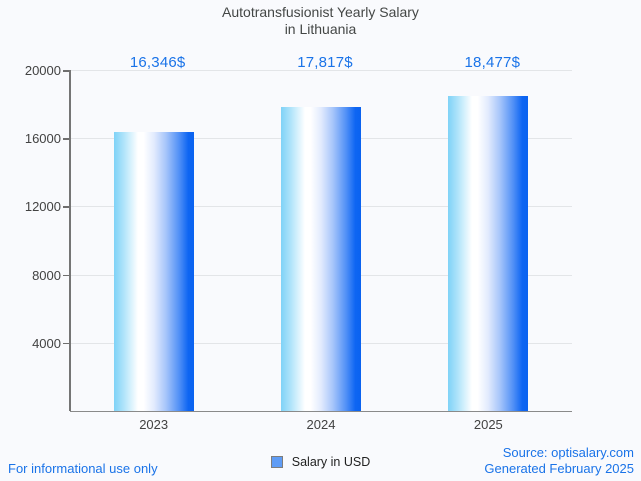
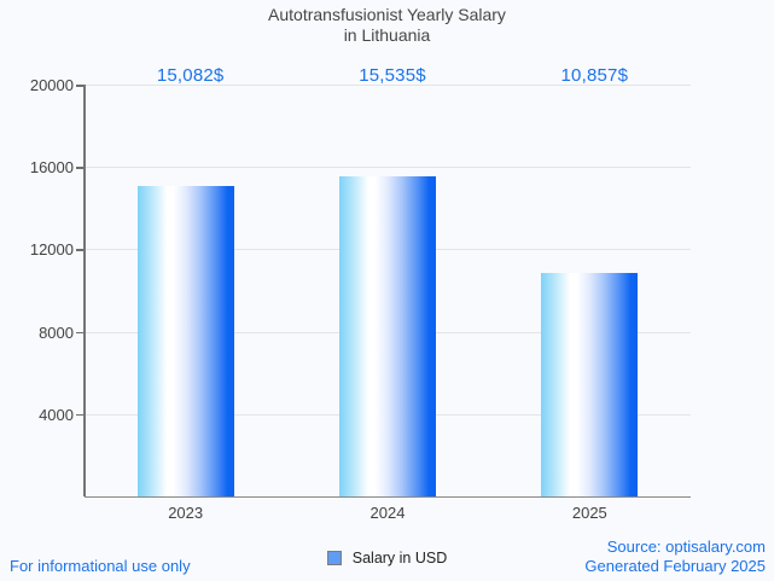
2023: 16,346 -> 15,082
2024: 17,817 -> 15,535
2025: 18,477 -> 10,857
